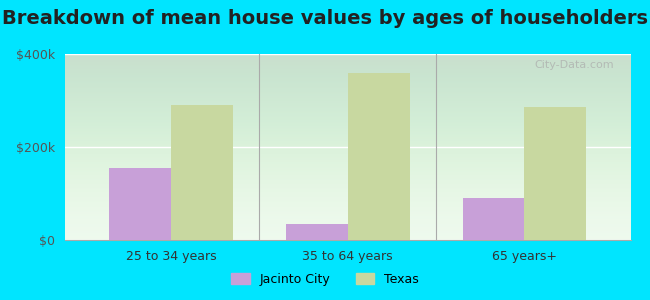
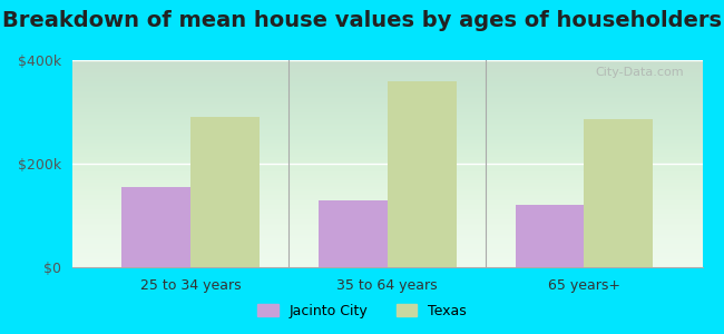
Jacinto City/35 to 64 years: $35k -> $130k
Jacinto City/65 years+: $90k -> $120k
